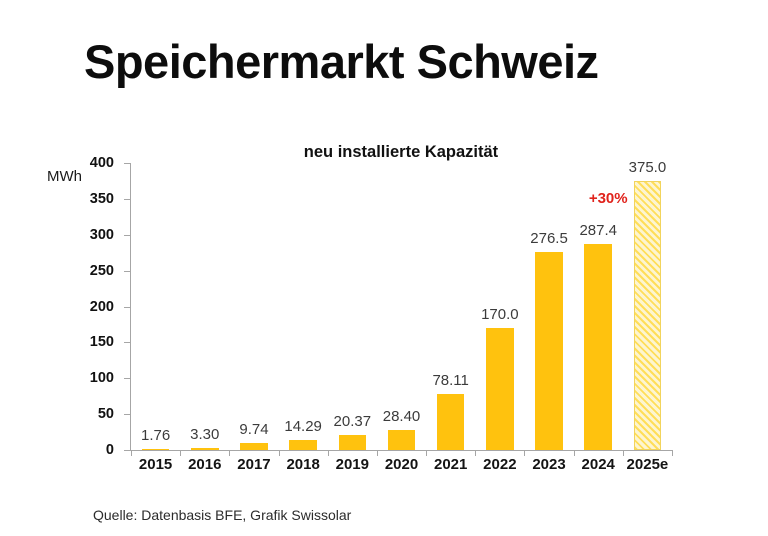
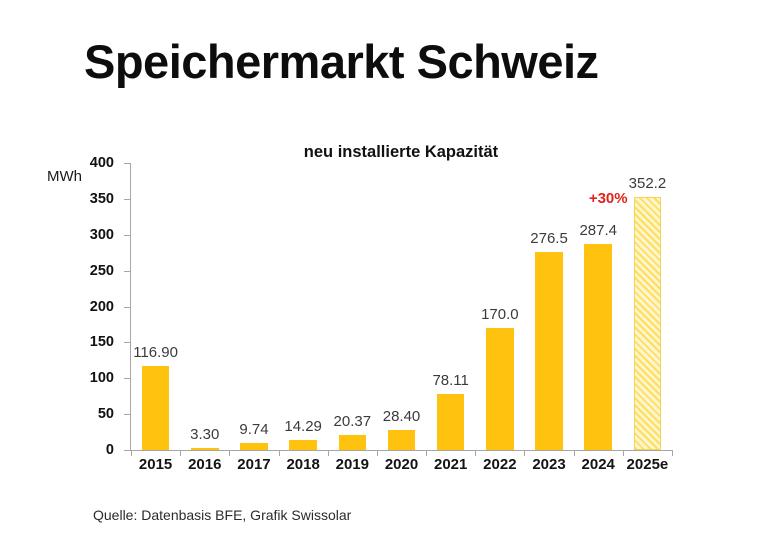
2015: 1.76 -> 116.90
2025e: 375.0 -> 352.2
